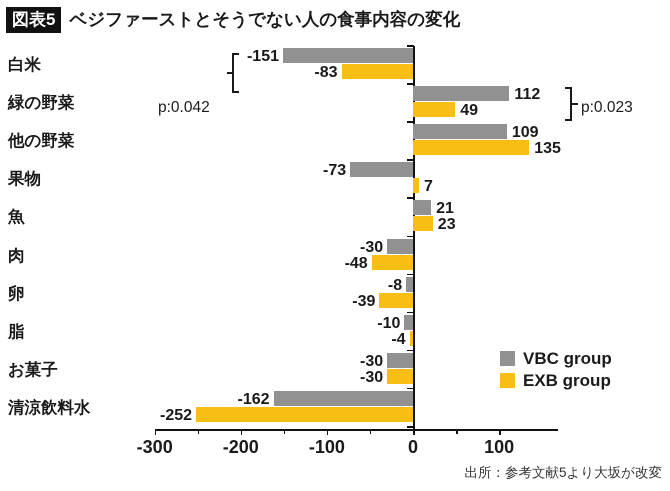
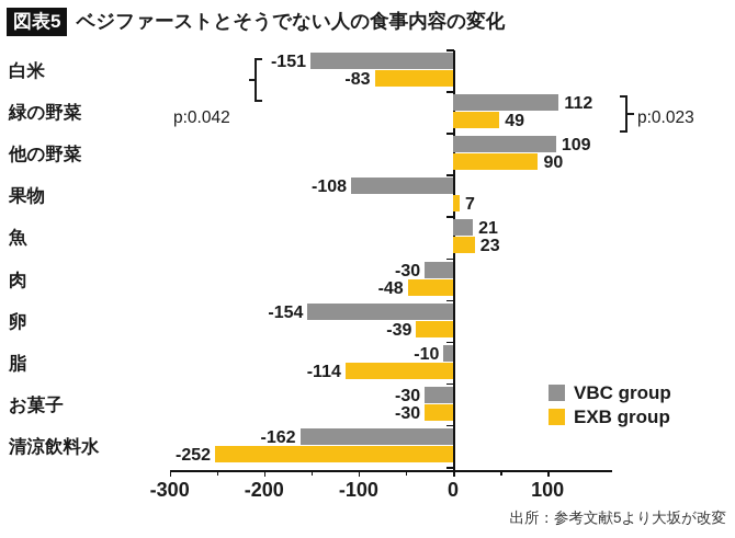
EXB group/他の野菜: 135 -> 90
VBC group/果物: -73 -> -108
VBC group/卵: -8 -> -154
EXB group/脂: -4 -> -114
